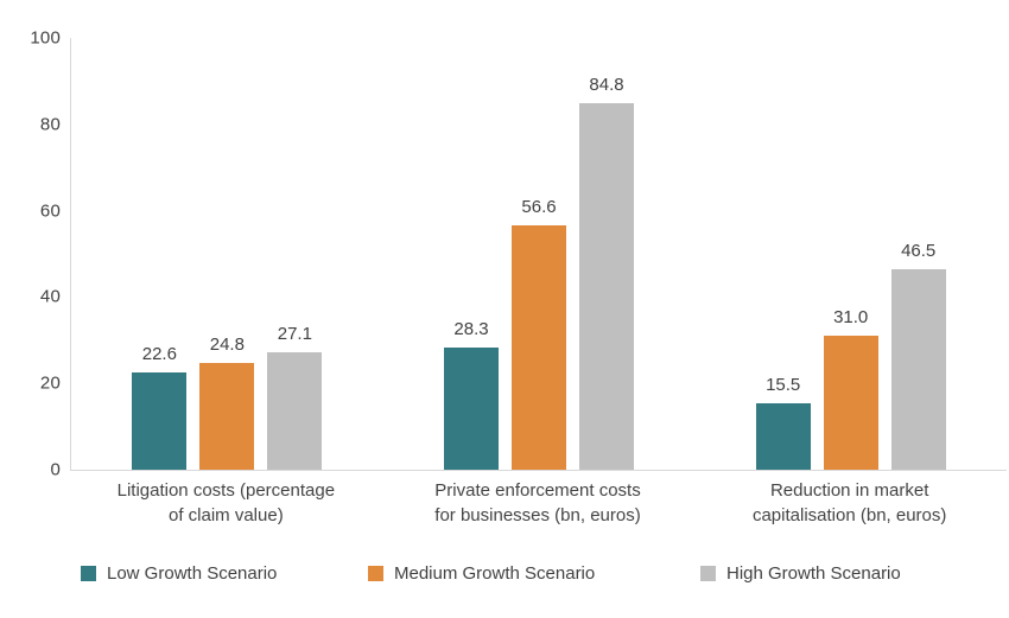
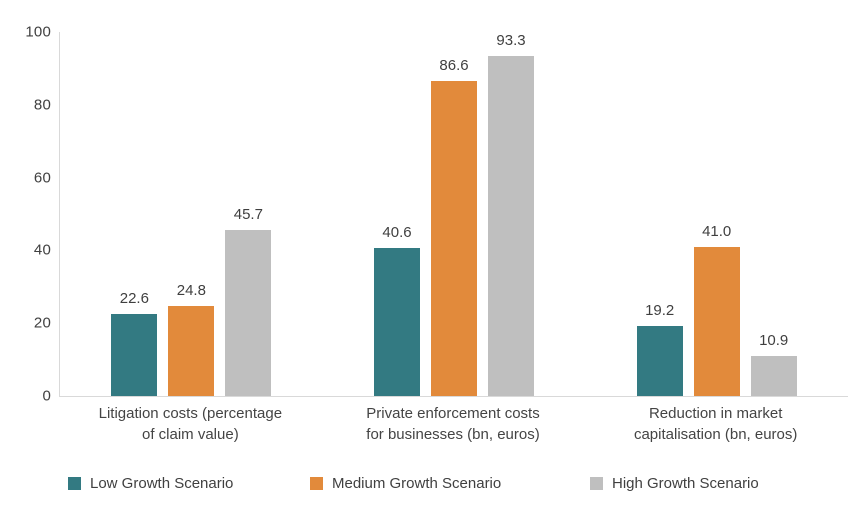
High Growth Scenario/Litigation costs (percentage of claim value): 27.1 -> 45.7
Low Growth Scenario/Private enforcement costs for businesses (bn, euros): 28.3 -> 40.6
Medium Growth Scenario/Private enforcement costs for businesses (bn, euros): 56.6 -> 86.6
High Growth Scenario/Private enforcement costs for businesses (bn, euros): 84.8 -> 93.3
Low Growth Scenario/Reduction in market capitalisation (bn, euros): 15.5 -> 19.2
Medium Growth Scenario/Reduction in market capitalisation (bn, euros): 31.0 -> 41.0
High Growth Scenario/Reduction in market capitalisation (bn, euros): 46.5 -> 10.9
